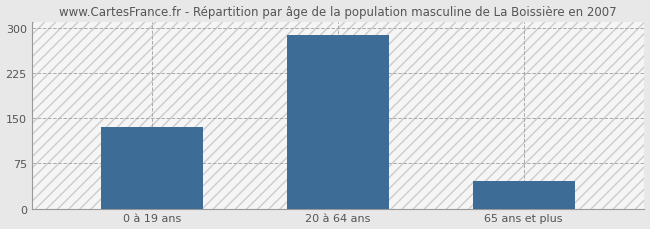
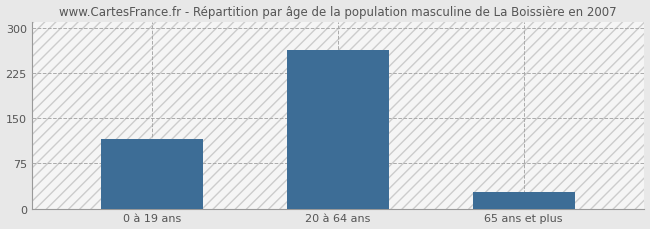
0 à 19 ans: 135 -> 116
20 à 64 ans: 288 -> 262
65 ans et plus: 45 -> 28
